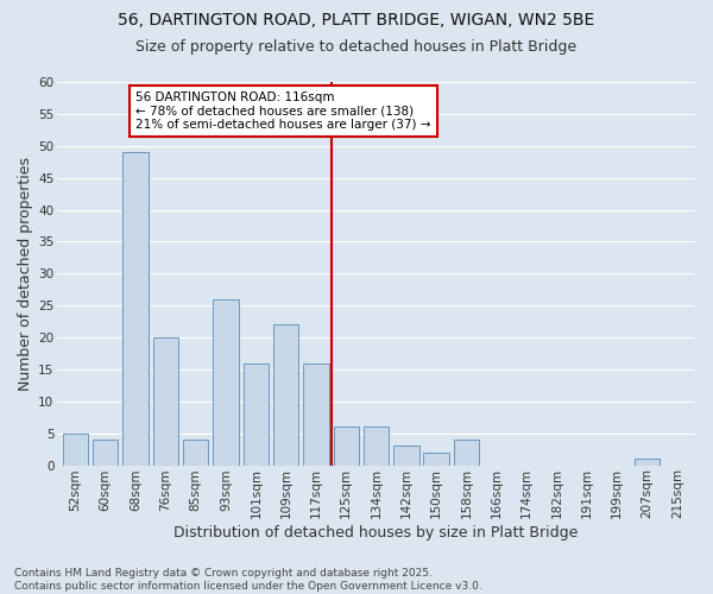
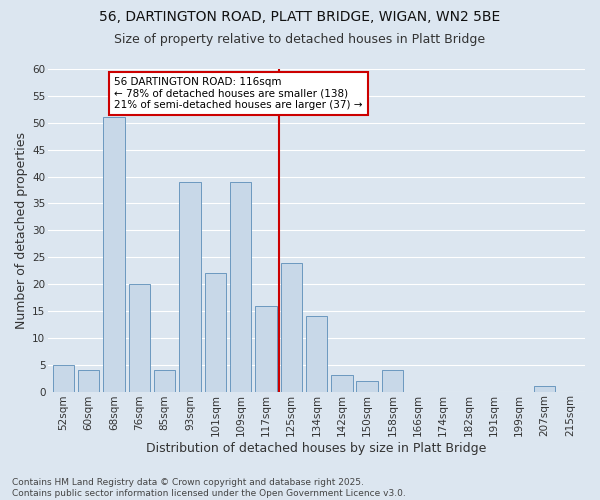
68sqm: 49 -> 51
93sqm: 26 -> 39
101sqm: 16 -> 22
109sqm: 22 -> 39
125sqm: 6 -> 24
134sqm: 6 -> 14
